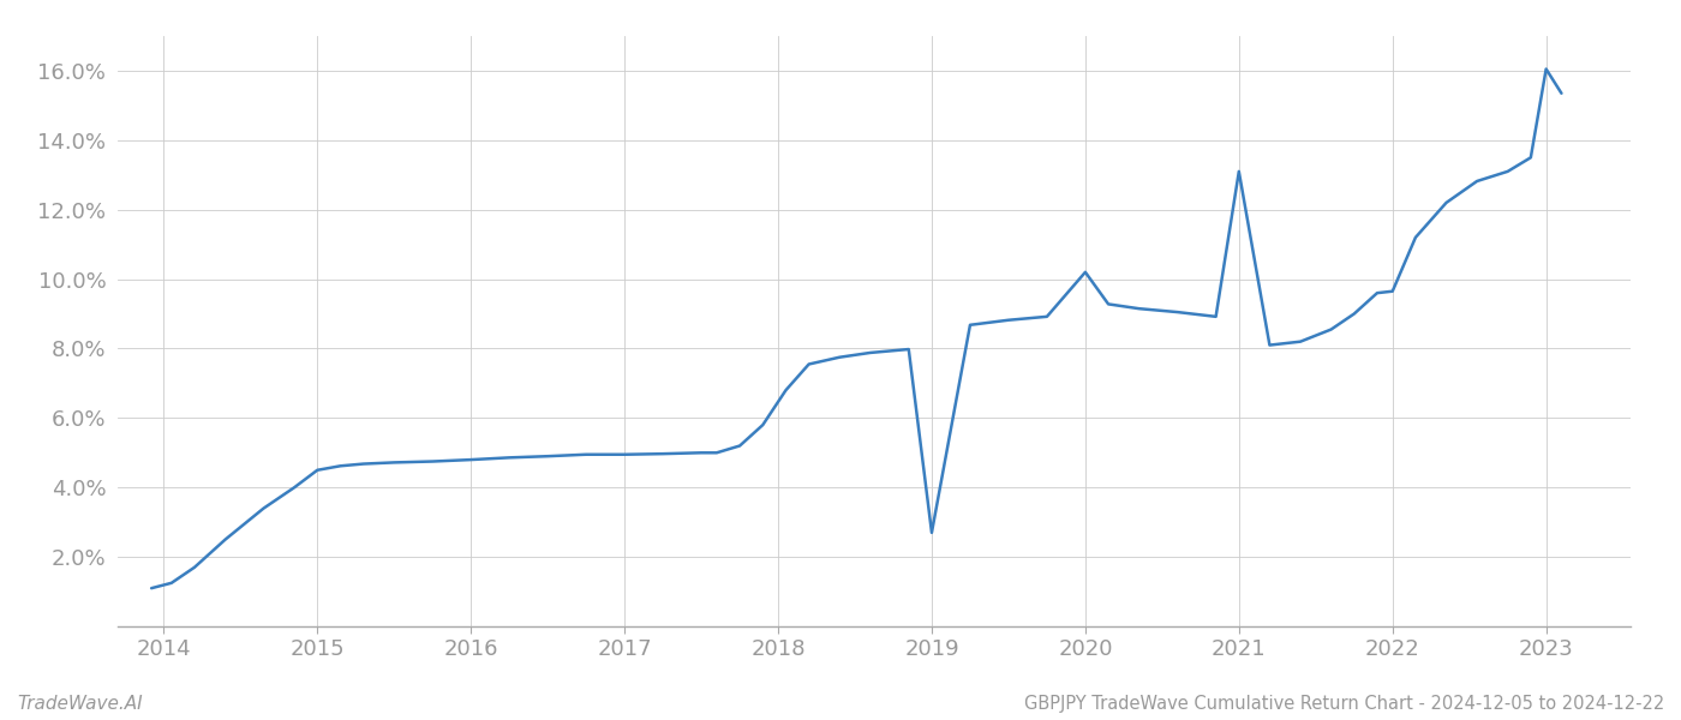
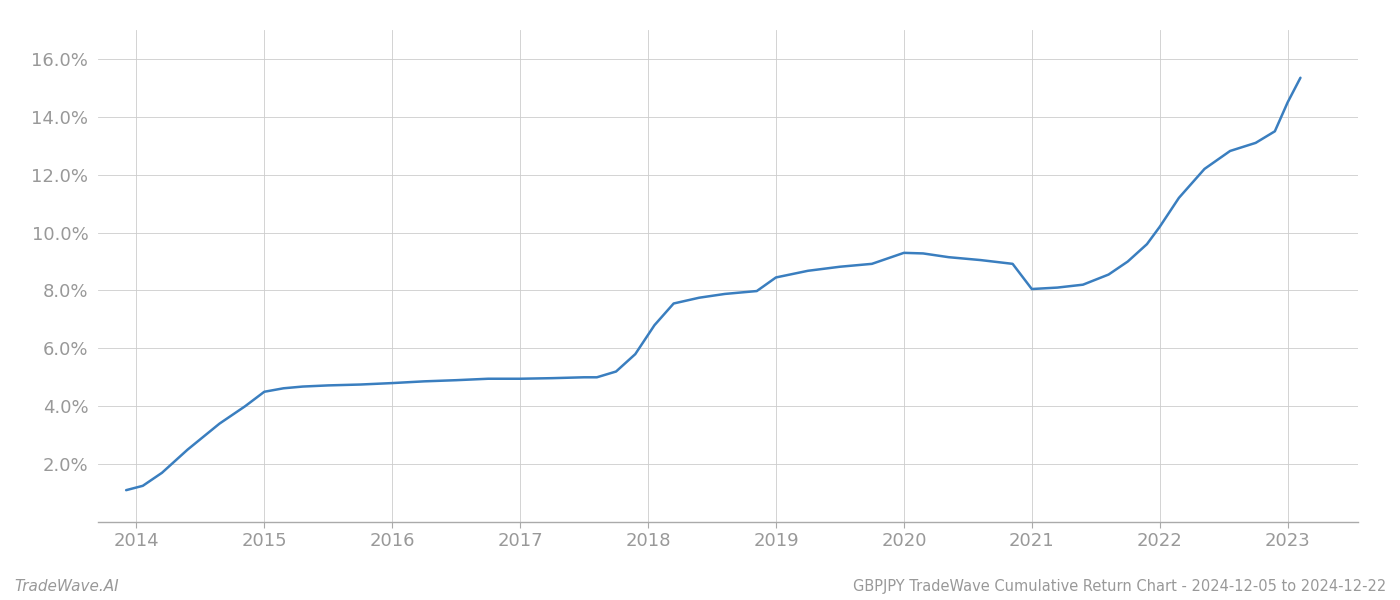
2019: 2.70% -> 8.45%
2020: 10.20% -> 9.30%
2021: 13.10% -> 8.05%
2022: 9.65% -> 10.20%
2023: 16.05% -> 14.50%
